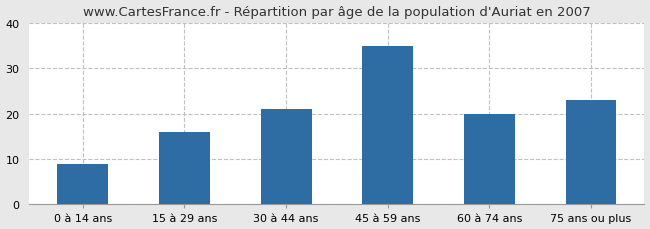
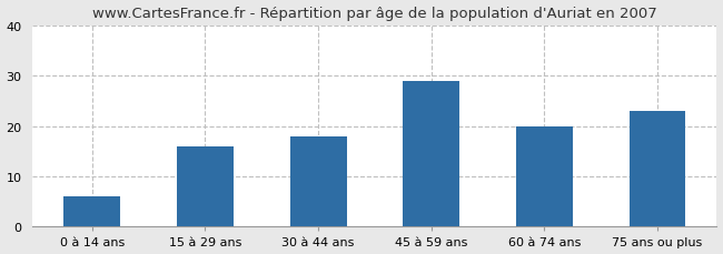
0 à 14 ans: 9 -> 6
30 à 44 ans: 21 -> 18
45 à 59 ans: 35 -> 29
